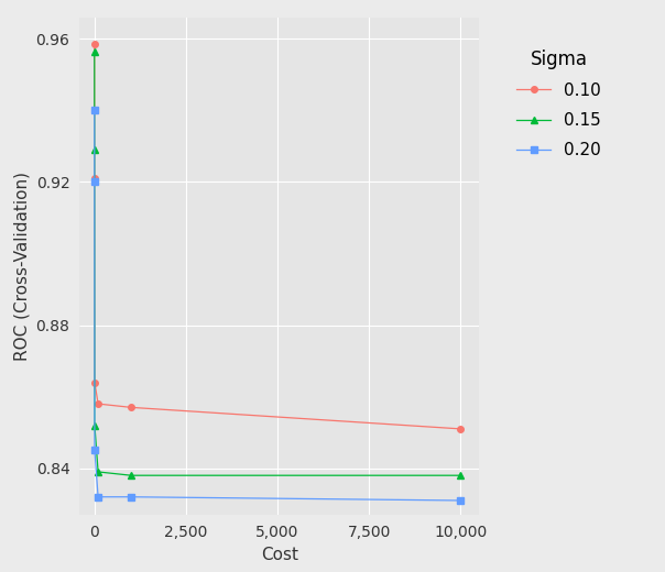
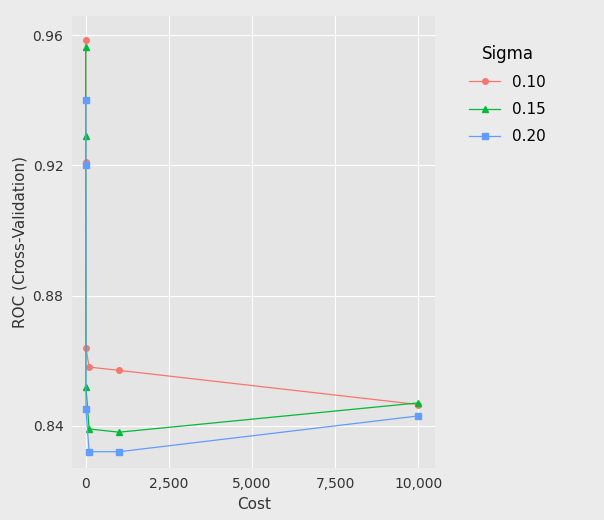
0.10/10,000: 0.8510 -> 0.8465
0.15/10,000: 0.8380 -> 0.8470
0.20/10,000: 0.831 -> 0.843
